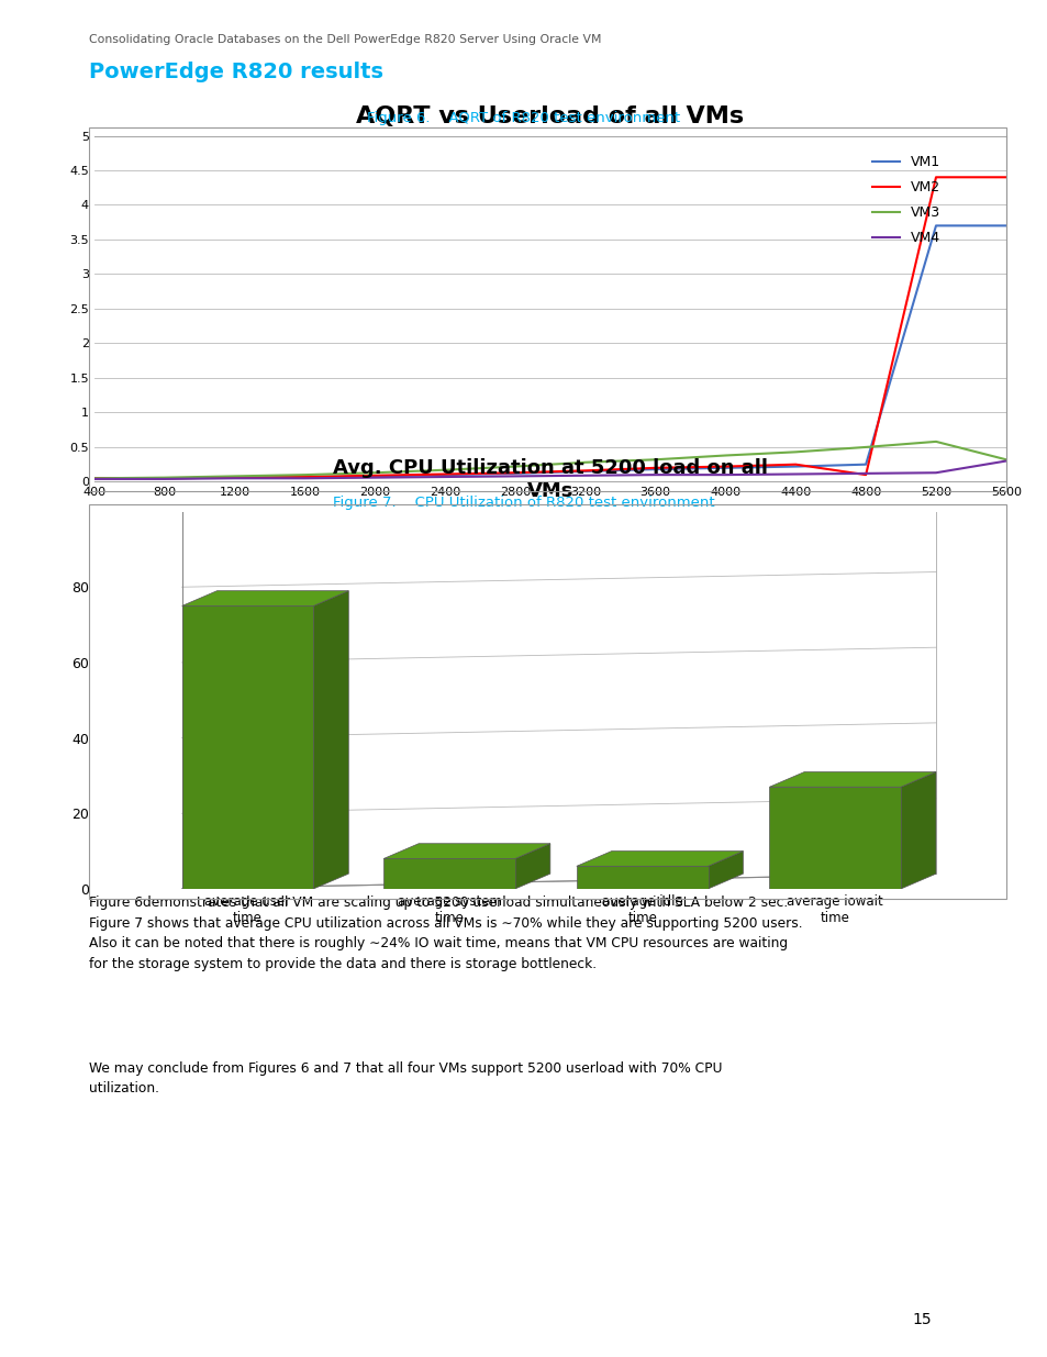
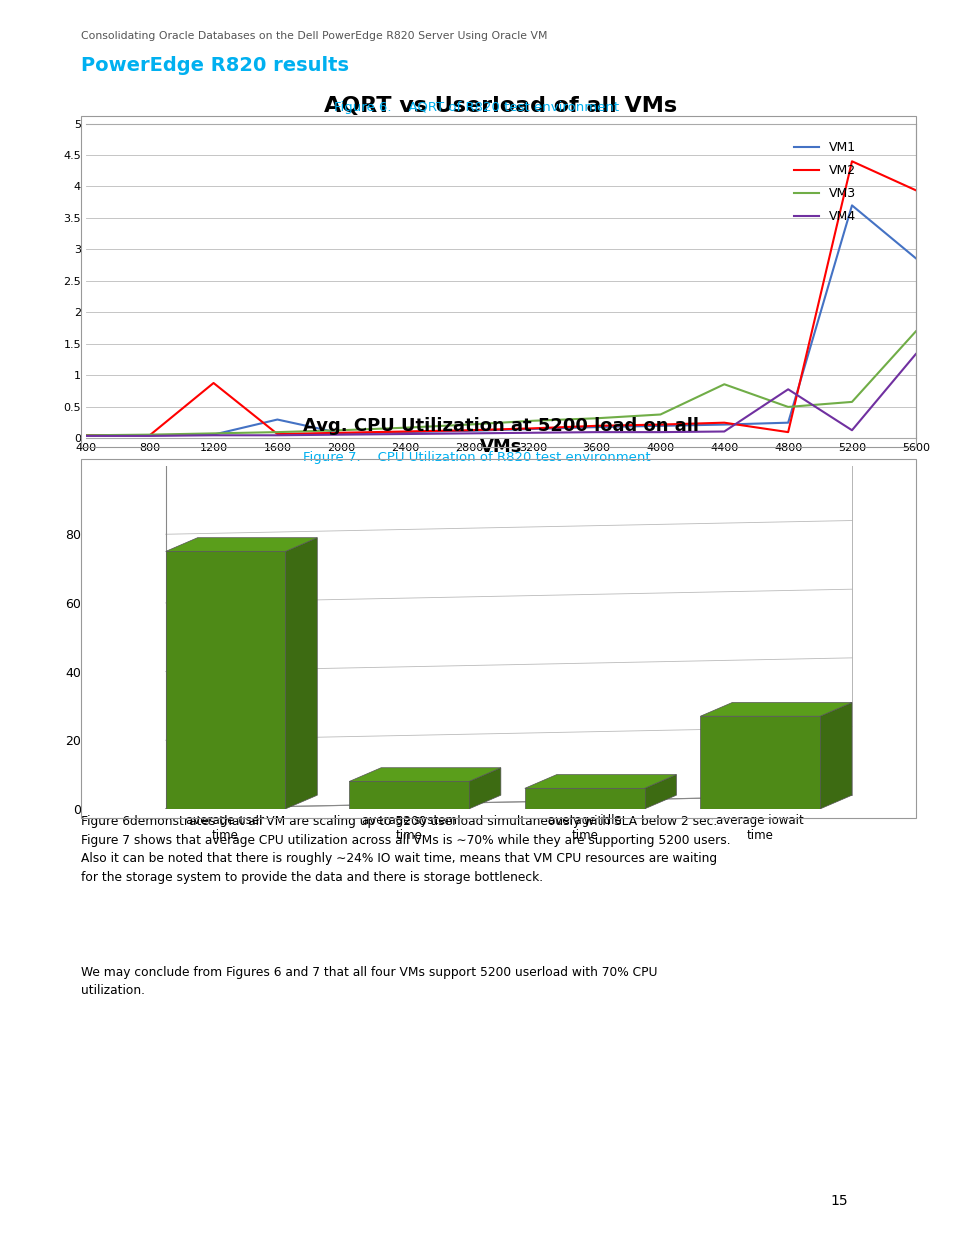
VM2/1200: 0.06 -> 0.88
VM1/1600: 0.07 -> 0.30
VM3/4400: 0.43 -> 0.86
VM4/4800: 0.12 -> 0.78
VM1/5600: 3.70 -> 2.86
VM2/5600: 4.40 -> 3.94
VM3/5600: 0.32 -> 1.70
VM4/5600: 0.30 -> 1.34
